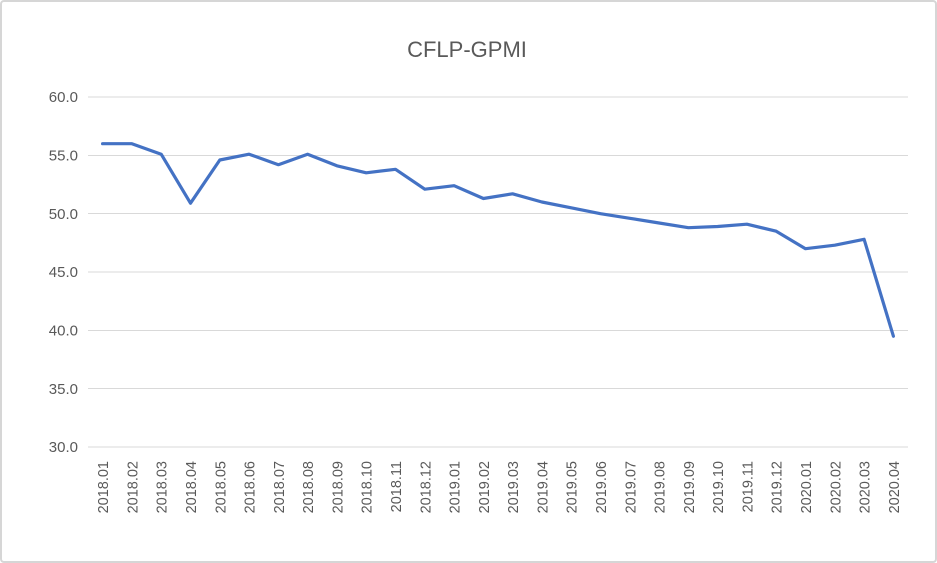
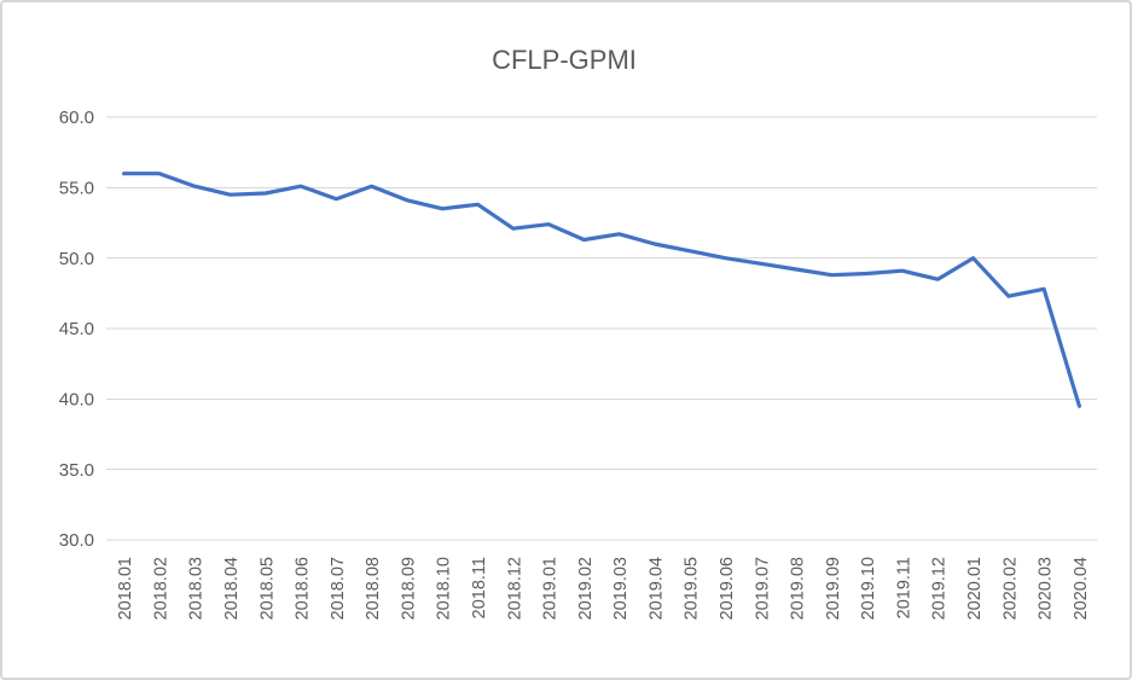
2018.04: 50.9 -> 54.5
2020.01: 47.0 -> 50.0
